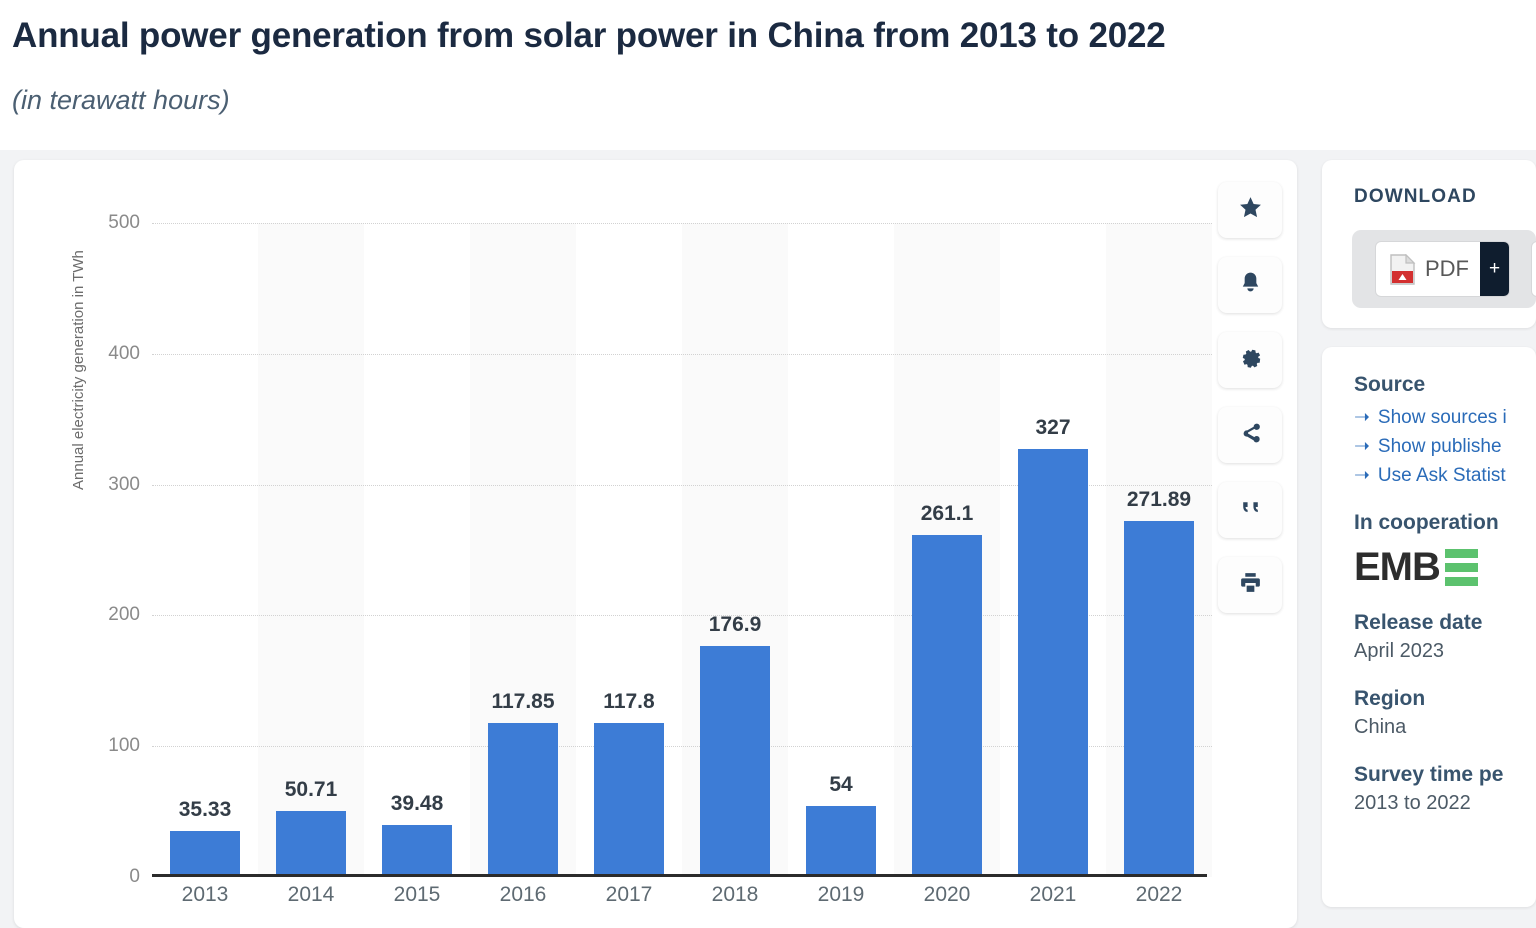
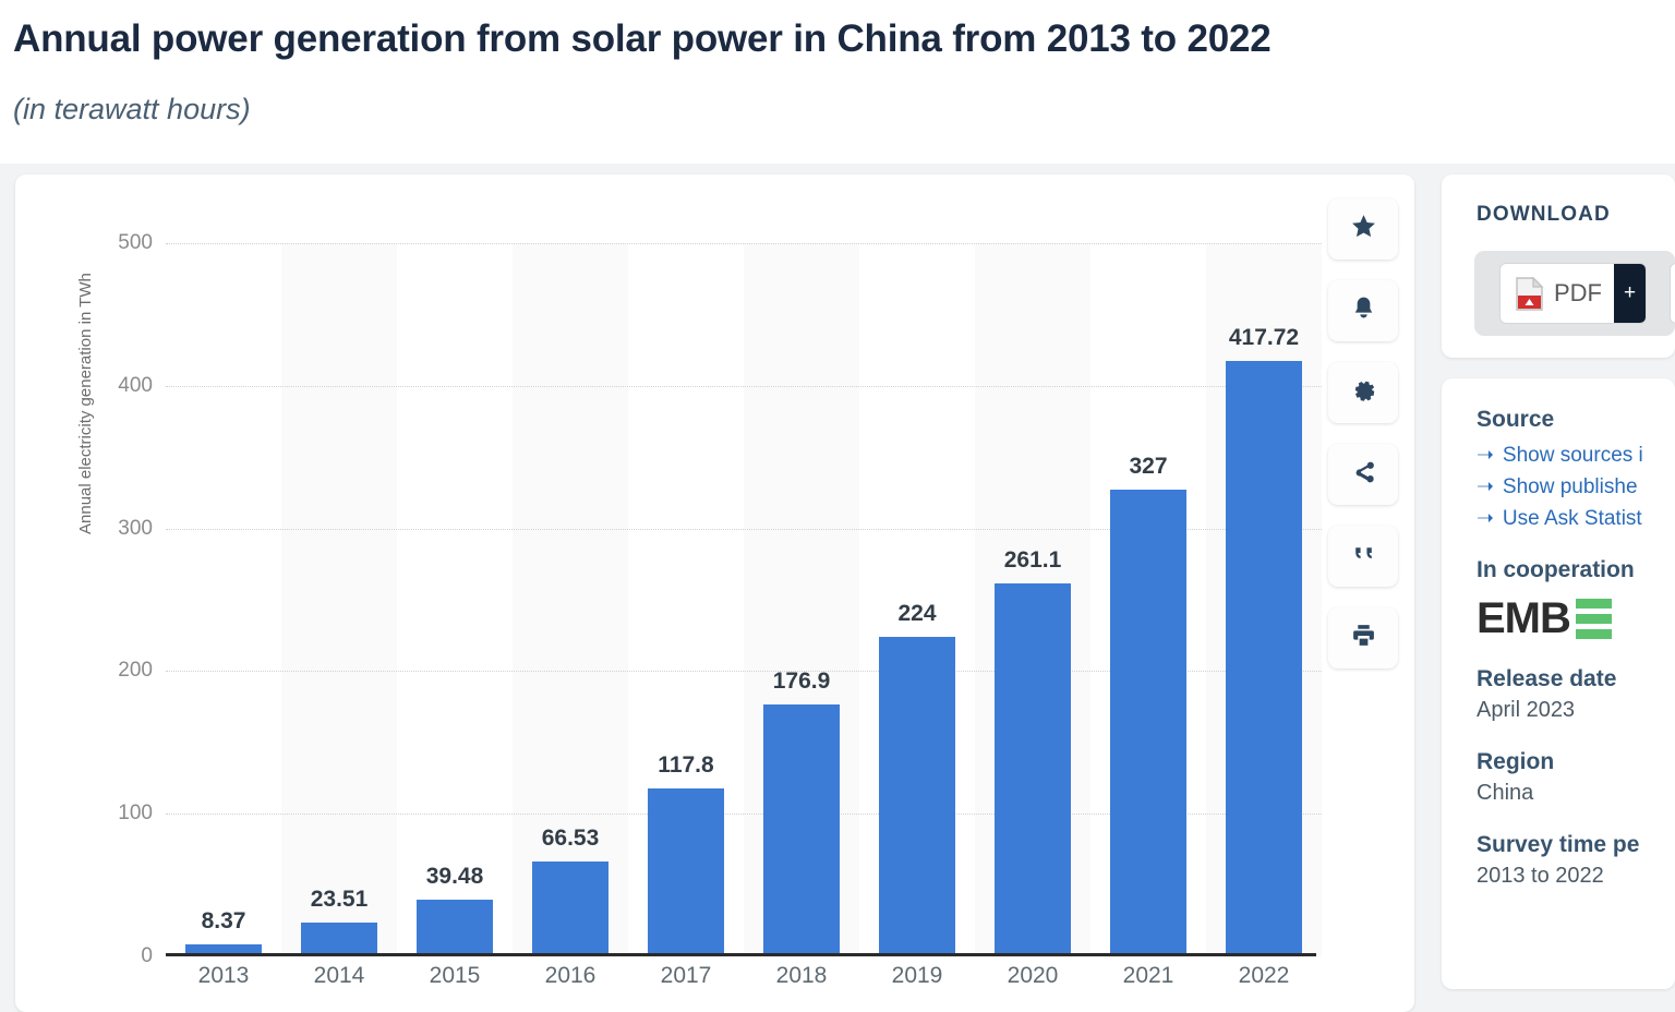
2013: 35.33 -> 8.37
2014: 50.71 -> 23.51
2016: 117.85 -> 66.53
2019: 54 -> 224
2022: 271.89 -> 417.72
